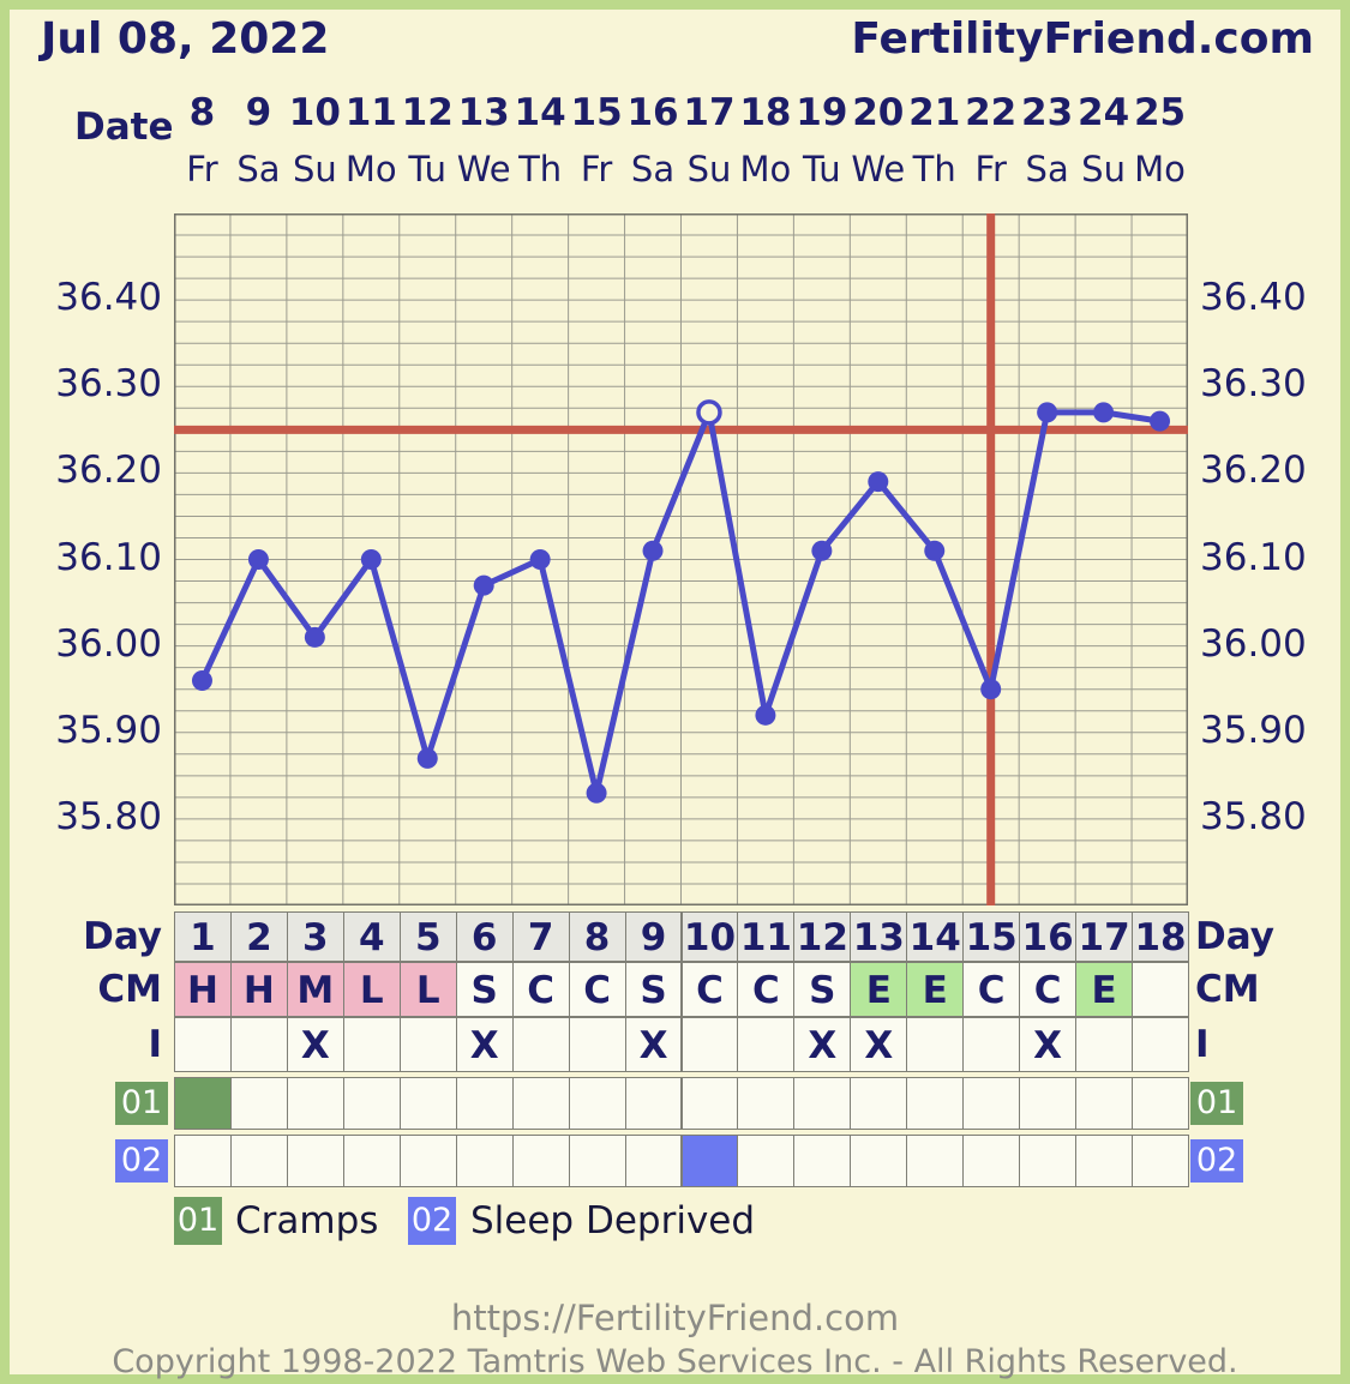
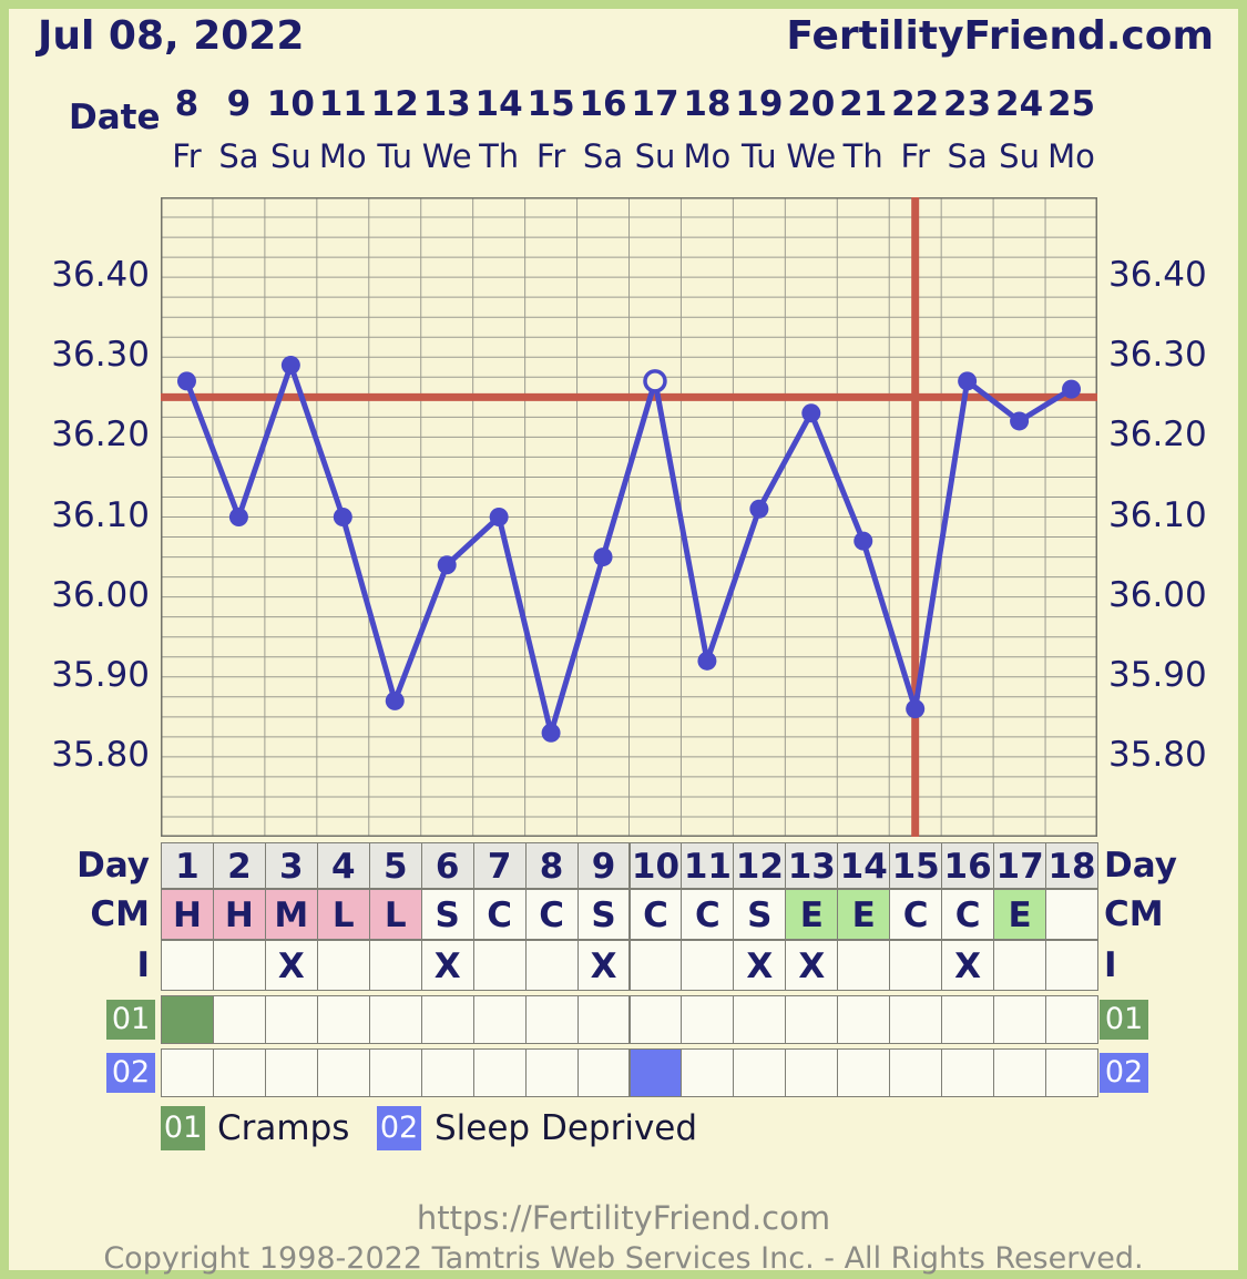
1: 35.96 -> 36.27
3: 36.01 -> 36.29
6: 36.07 -> 36.04
9: 36.11 -> 36.05
13: 36.19 -> 36.23
14: 36.11 -> 36.07
15: 35.95 -> 35.86
17: 36.27 -> 36.22
